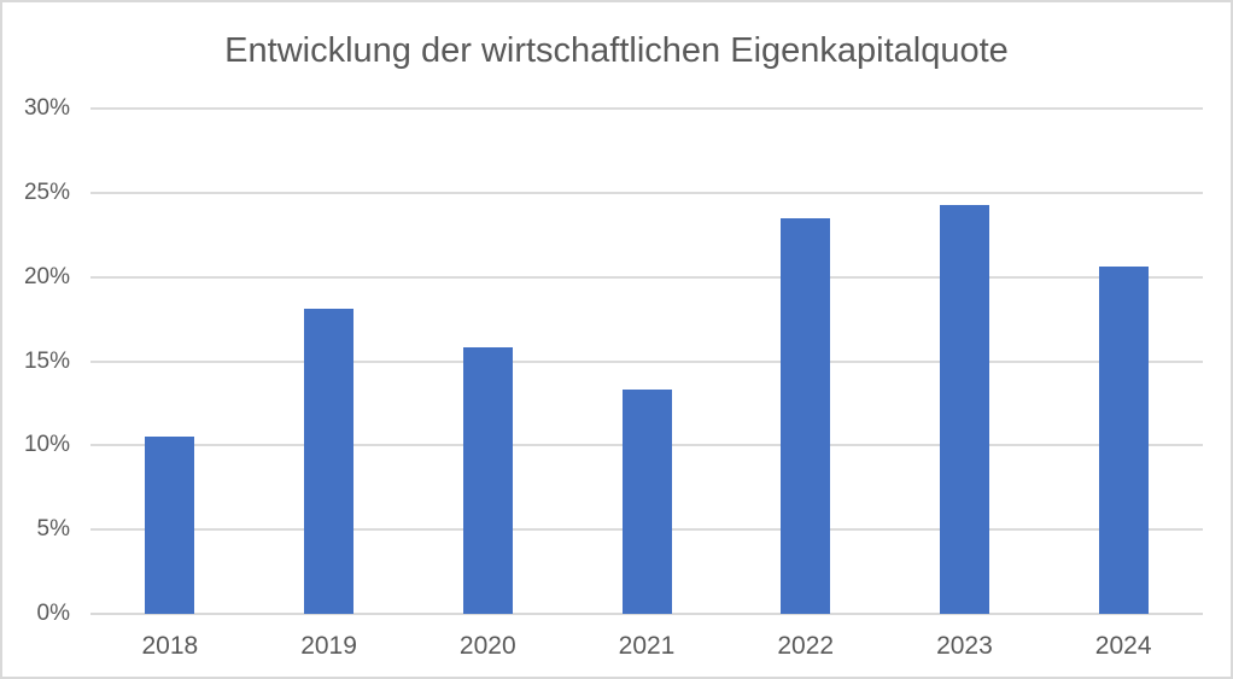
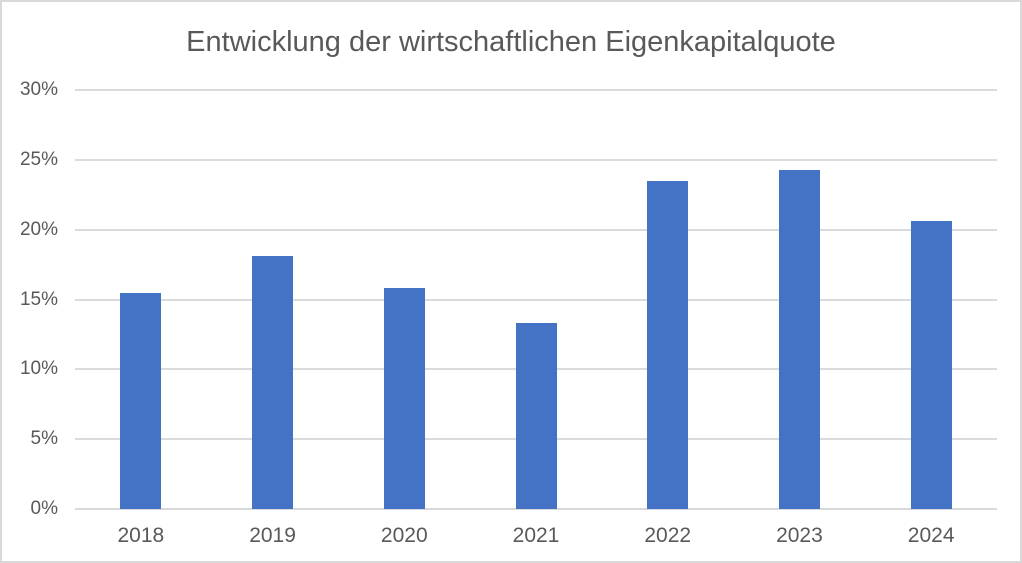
2018: 10.5% -> 15.5%
